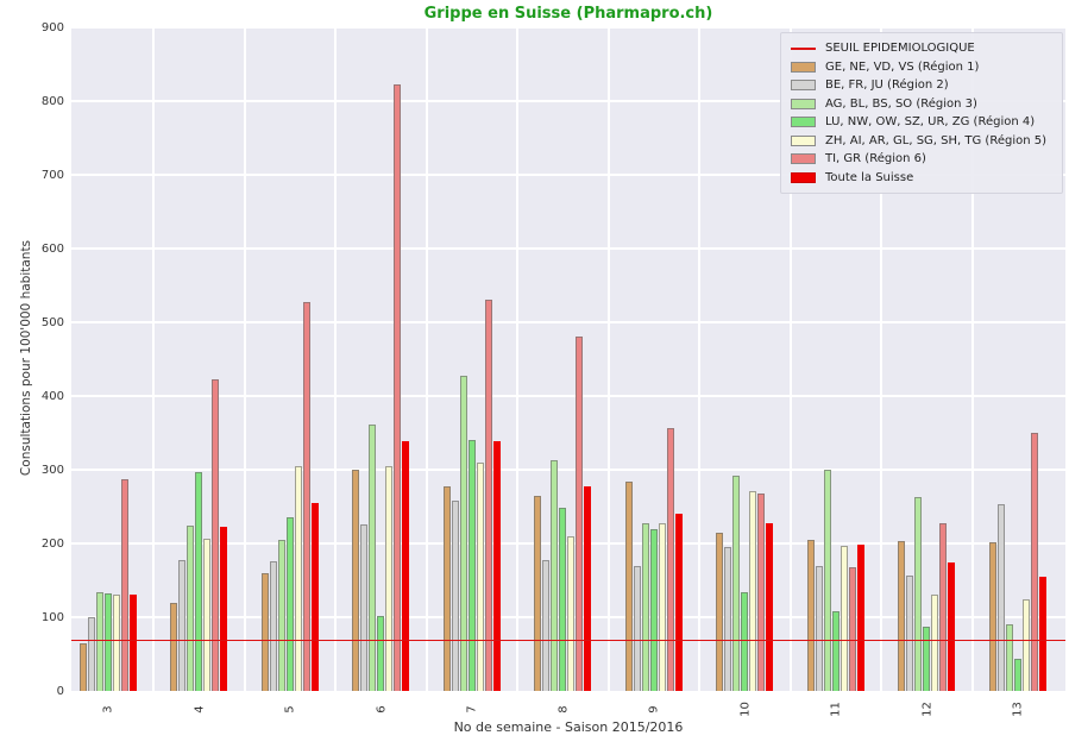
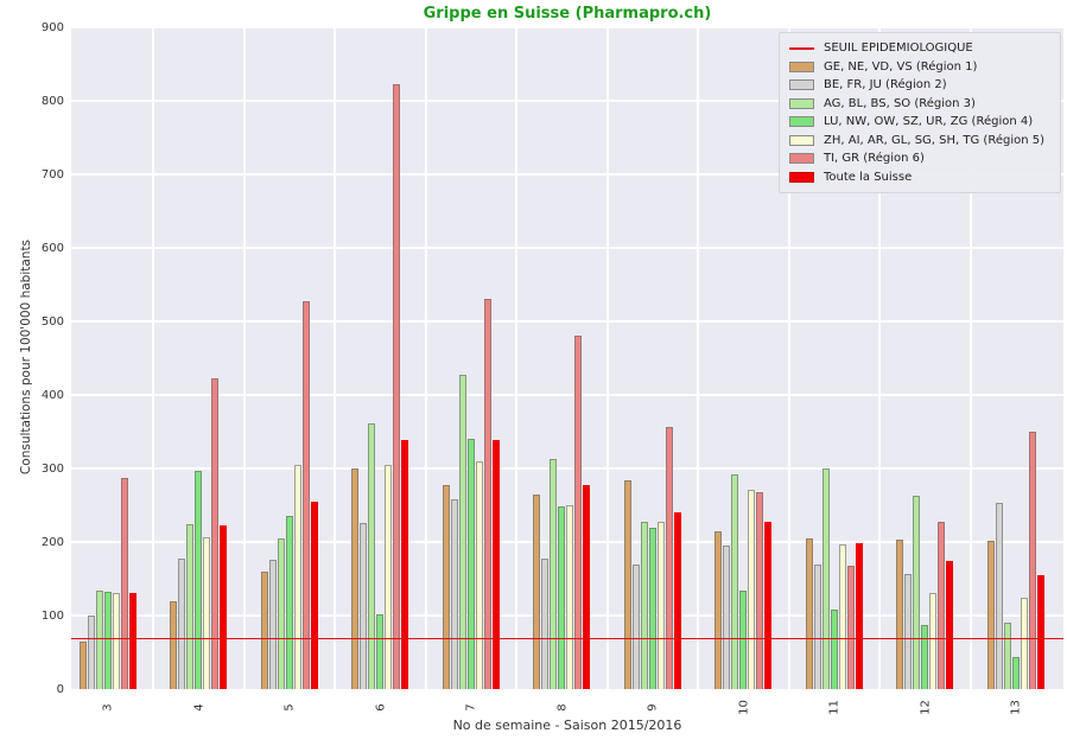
ZH, AI, AR, GL, SG, SH, TG (Région 5)/8: 210 -> 250
